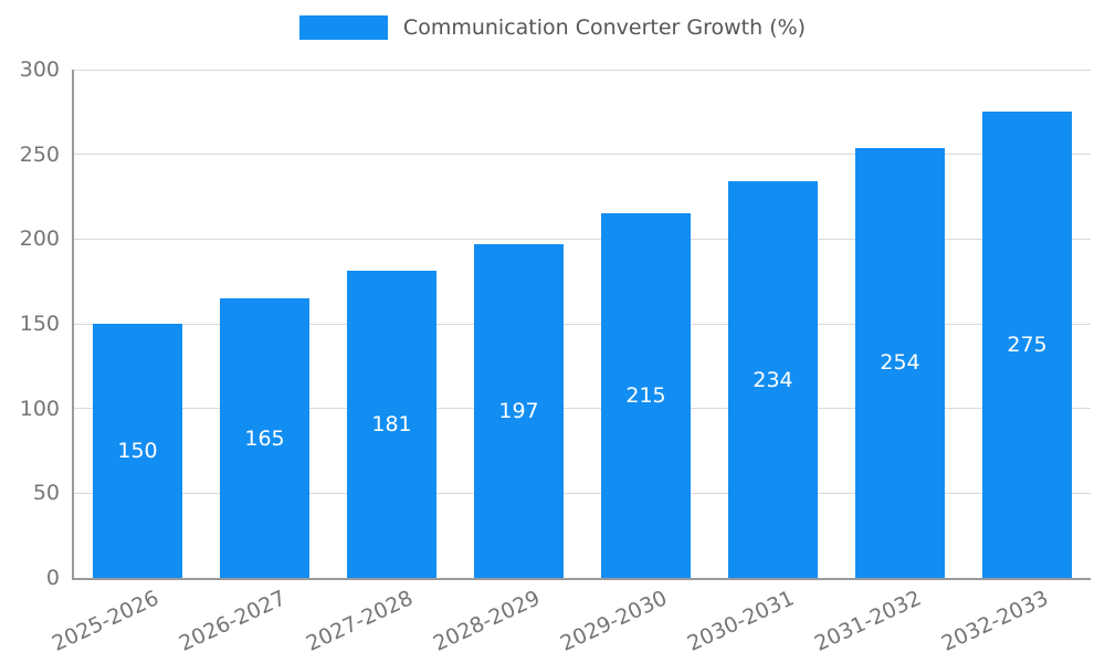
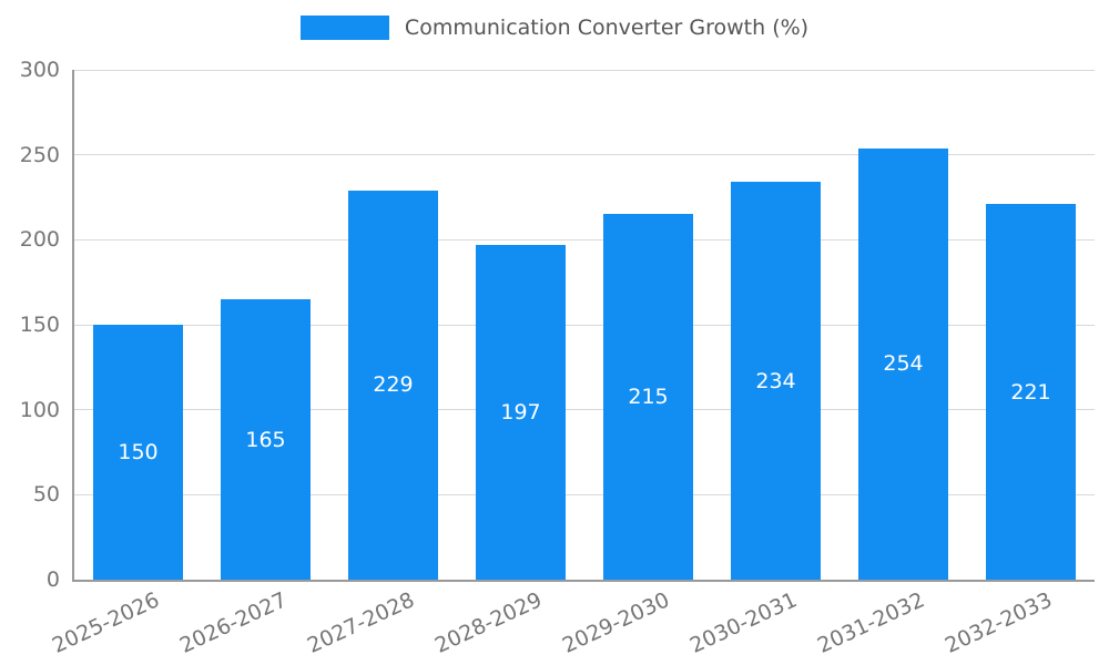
2027-2028: 181 -> 229
2032-2033: 275 -> 221
